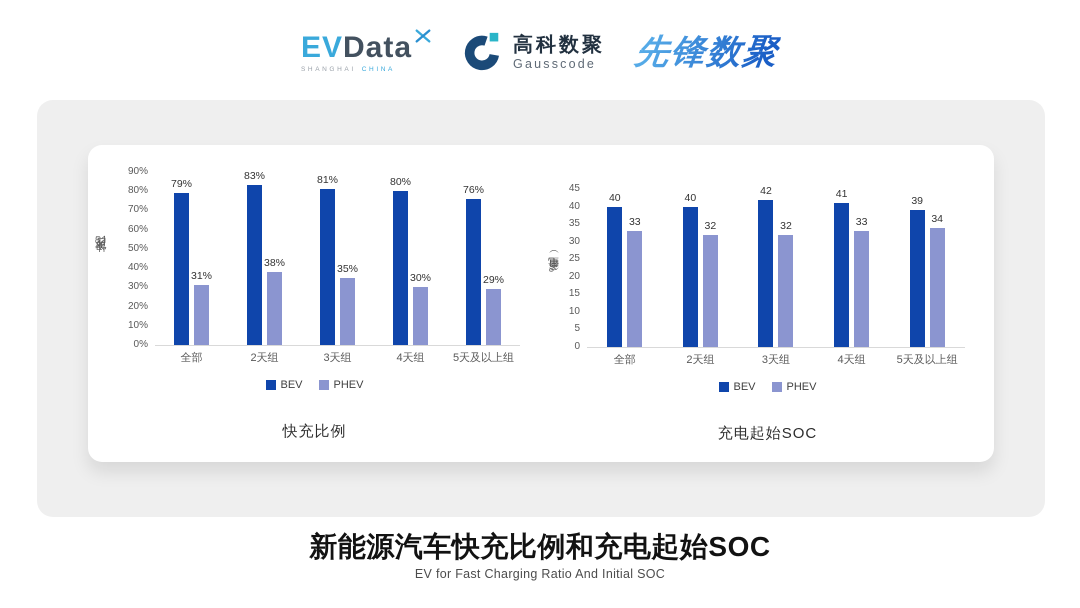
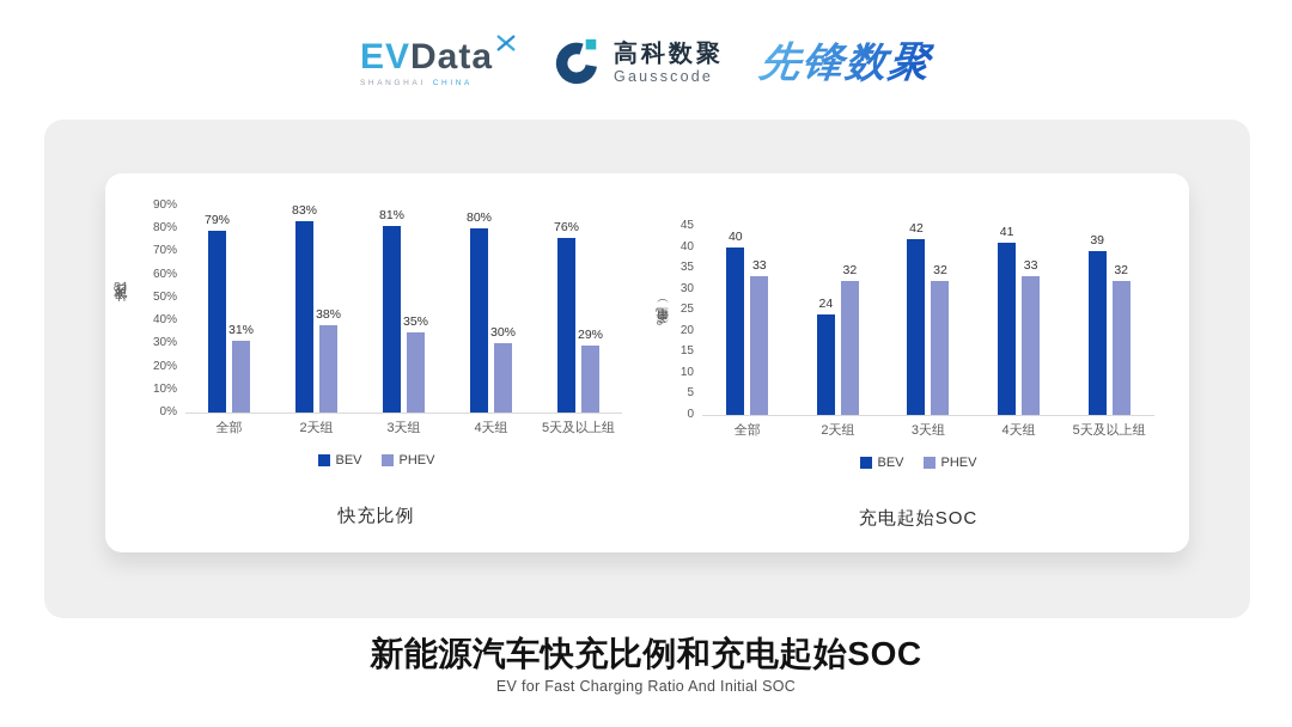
充电起始SOC/BEV/2天组: 40 -> 24
充电起始SOC/PHEV/5天及以上组: 34 -> 32
